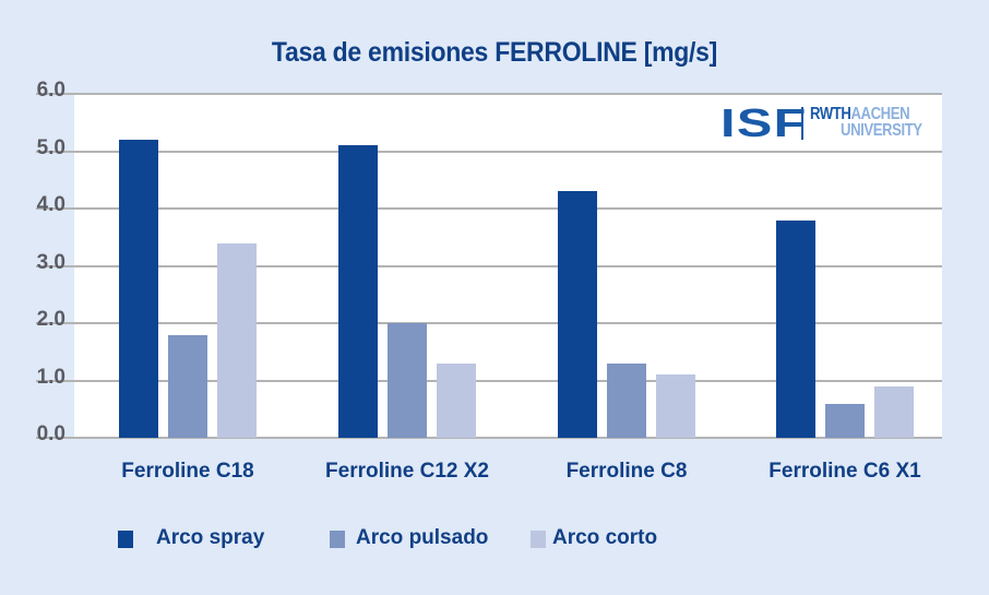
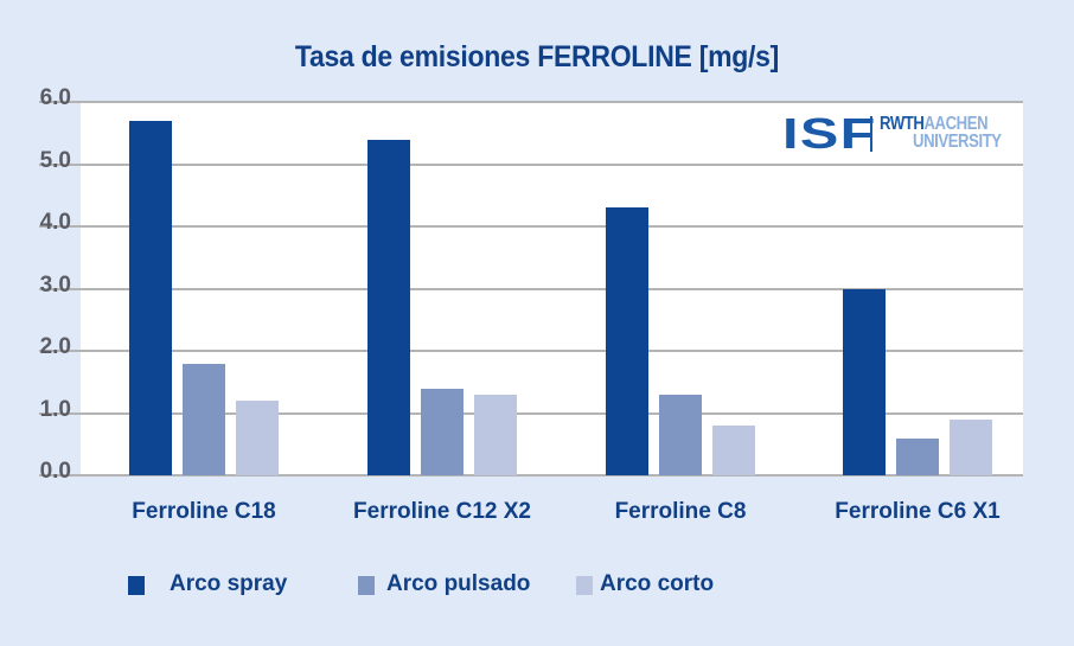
Arco spray/Ferroline C18: 5.2 -> 5.7
Arco corto/Ferroline C18: 3.4 -> 1.2
Arco spray/Ferroline C12 X2: 5.1 -> 5.4
Arco pulsado/Ferroline C12 X2: 2.0 -> 1.4
Arco corto/Ferroline C8: 1.1 -> 0.8
Arco spray/Ferroline C6 X1: 3.8 -> 3.0
